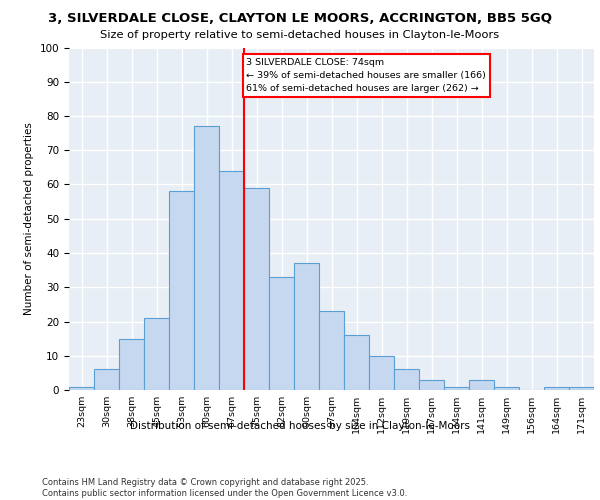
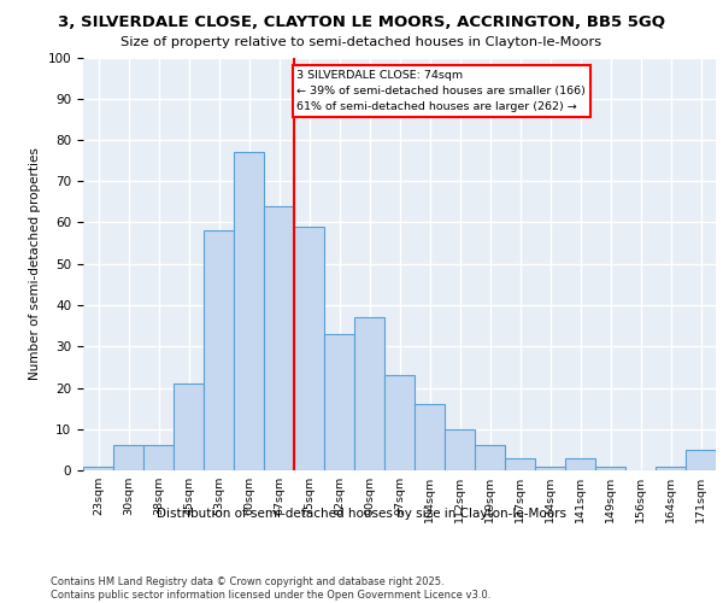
38sqm: 15 -> 6
171sqm: 1 -> 5
